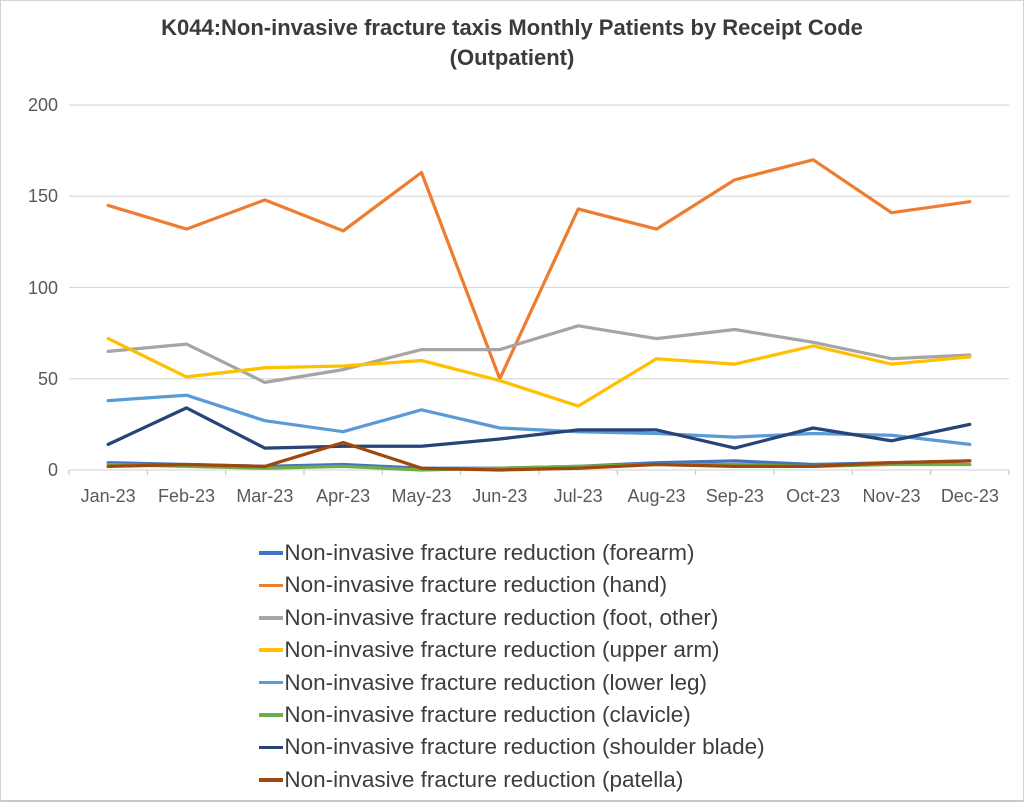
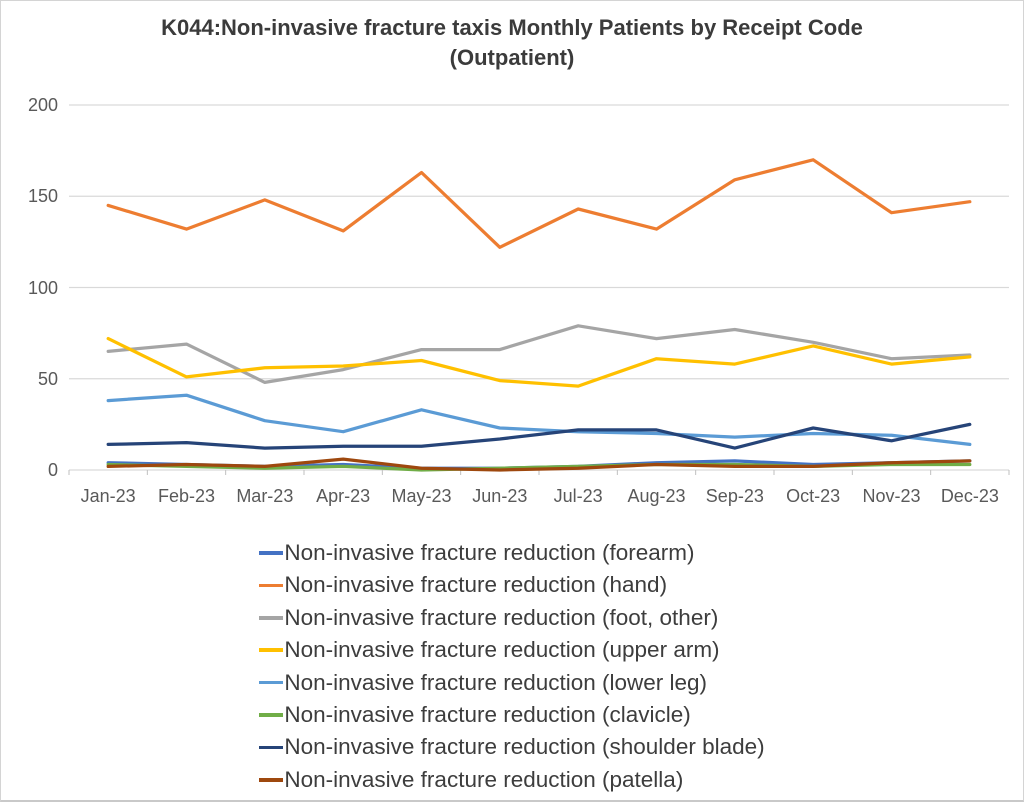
Non-invasive fracture reduction (shoulder blade)/Feb-23: 34 -> 15
Non-invasive fracture reduction (patella)/Apr-23: 15 -> 6
Non-invasive fracture reduction (hand)/Jun-23: 50 -> 122
Non-invasive fracture reduction (upper arm)/Jul-23: 35 -> 46
